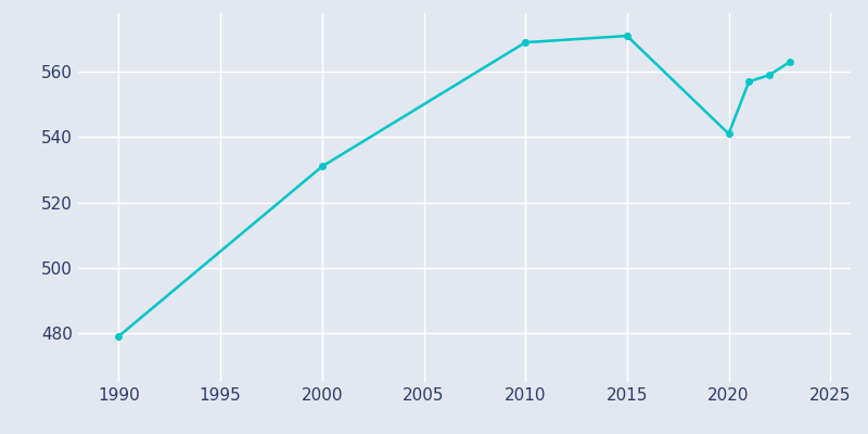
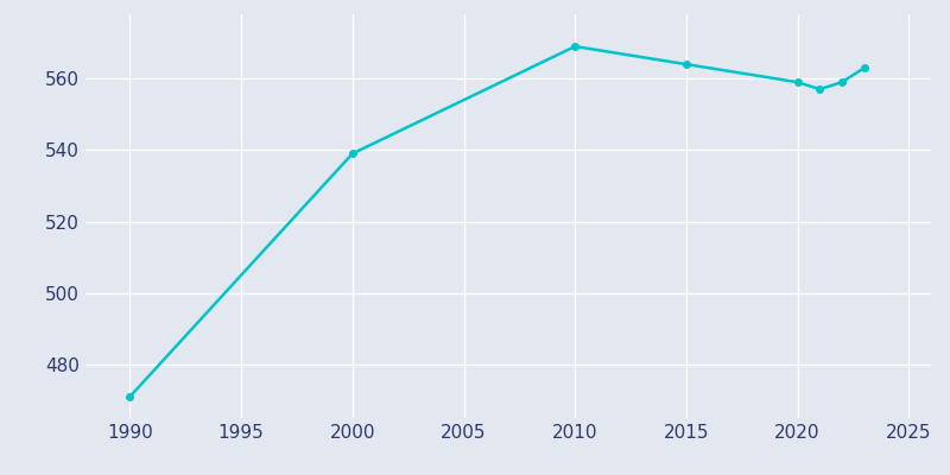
1990: 479 -> 471
2000: 531 -> 539
2015: 571 -> 564
2020: 541 -> 559
